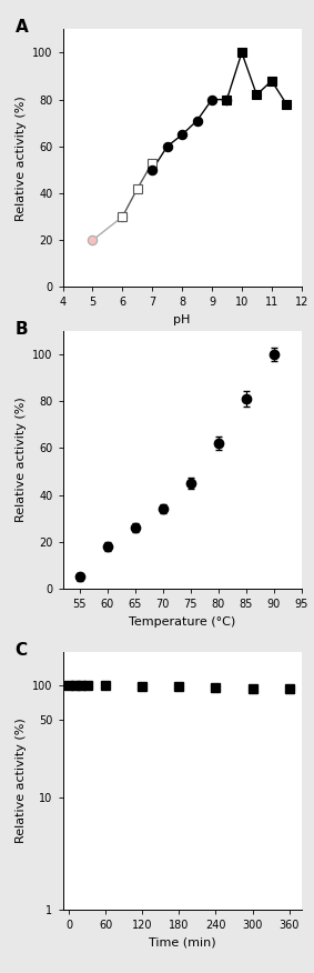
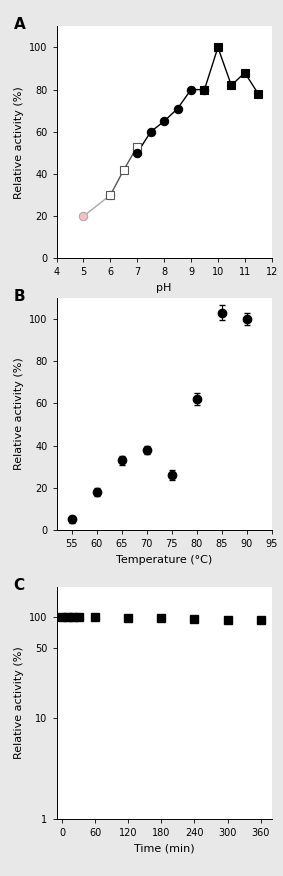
65: 26 -> 33
70: 34 -> 38
75: 45 -> 26
85: 81 -> 103
